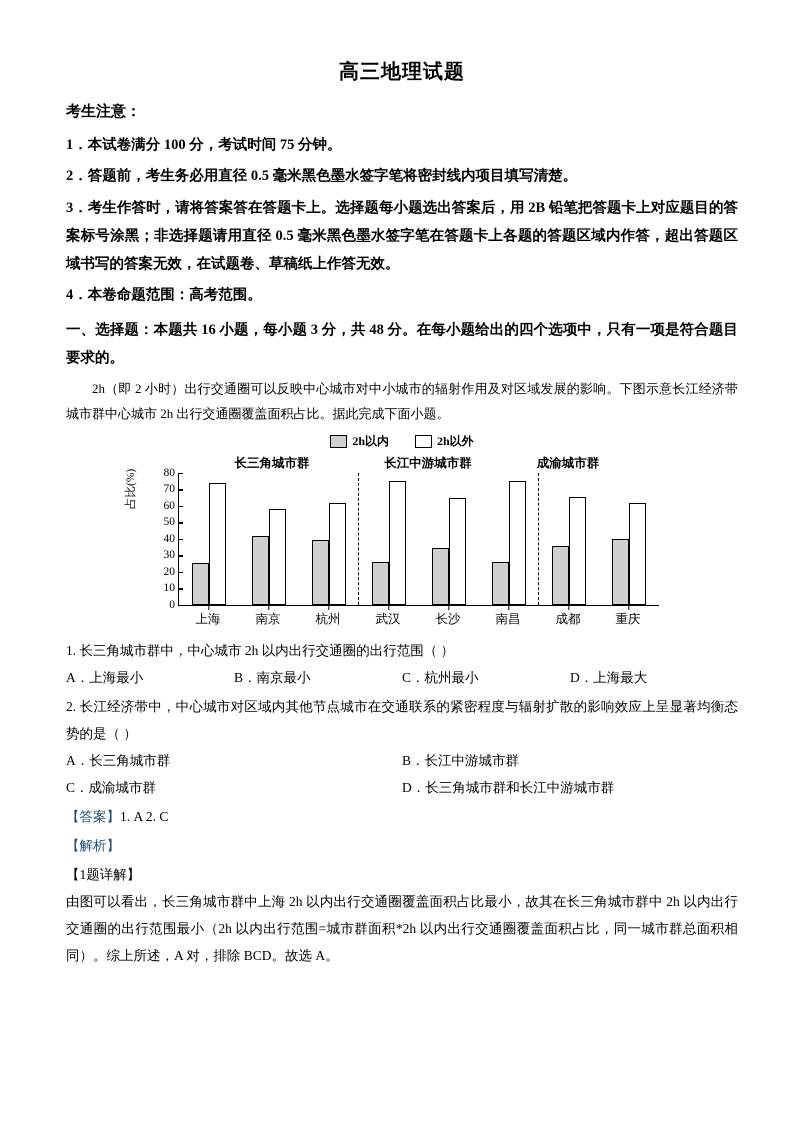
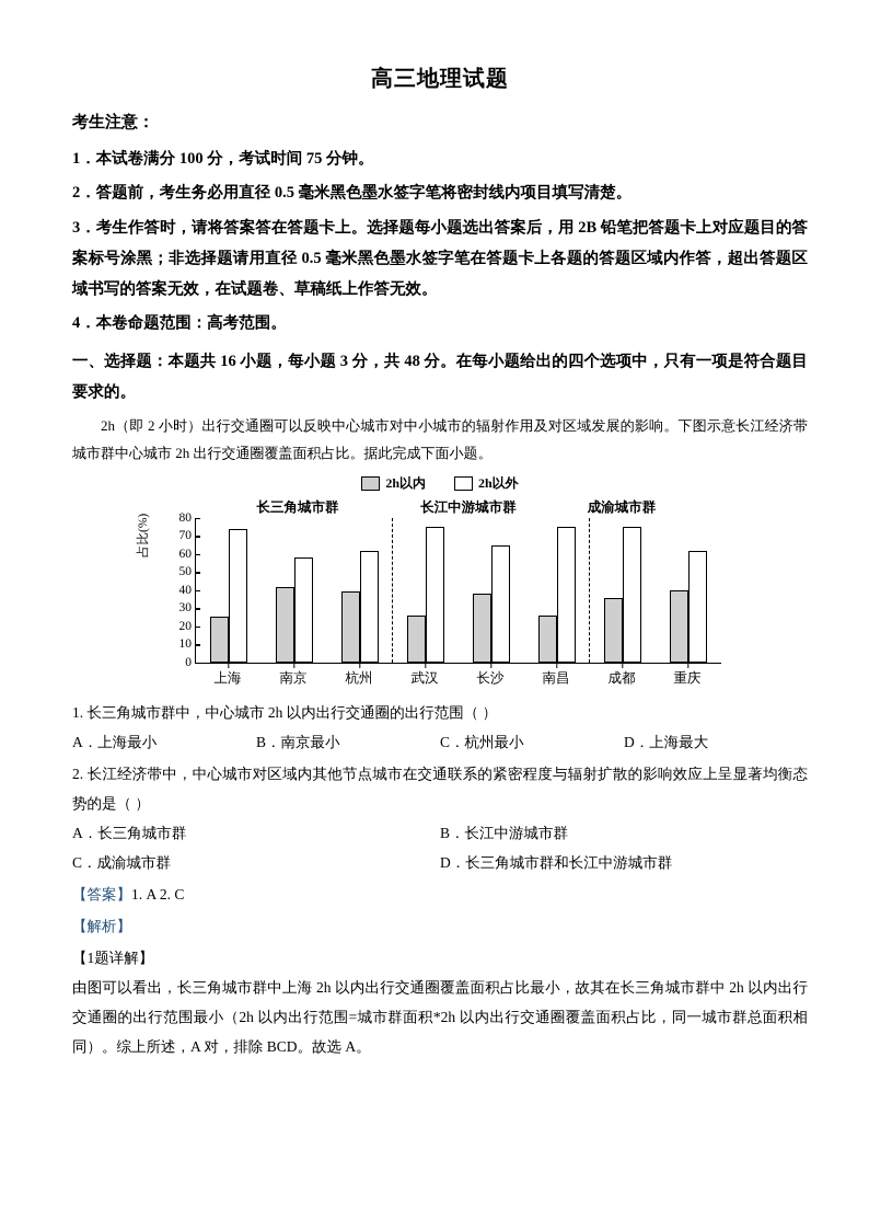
2h以内/长沙: 34 -> 38
2h以外/成都: 66 -> 75
